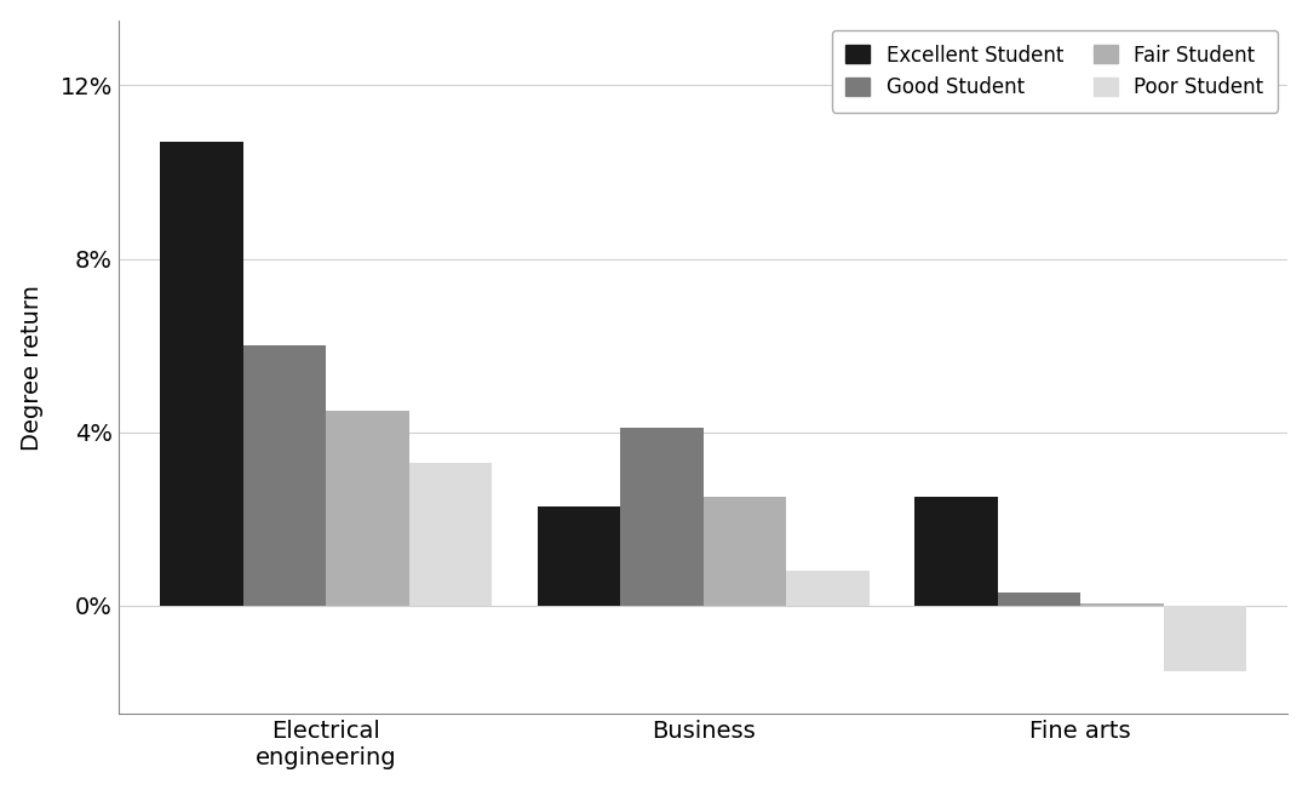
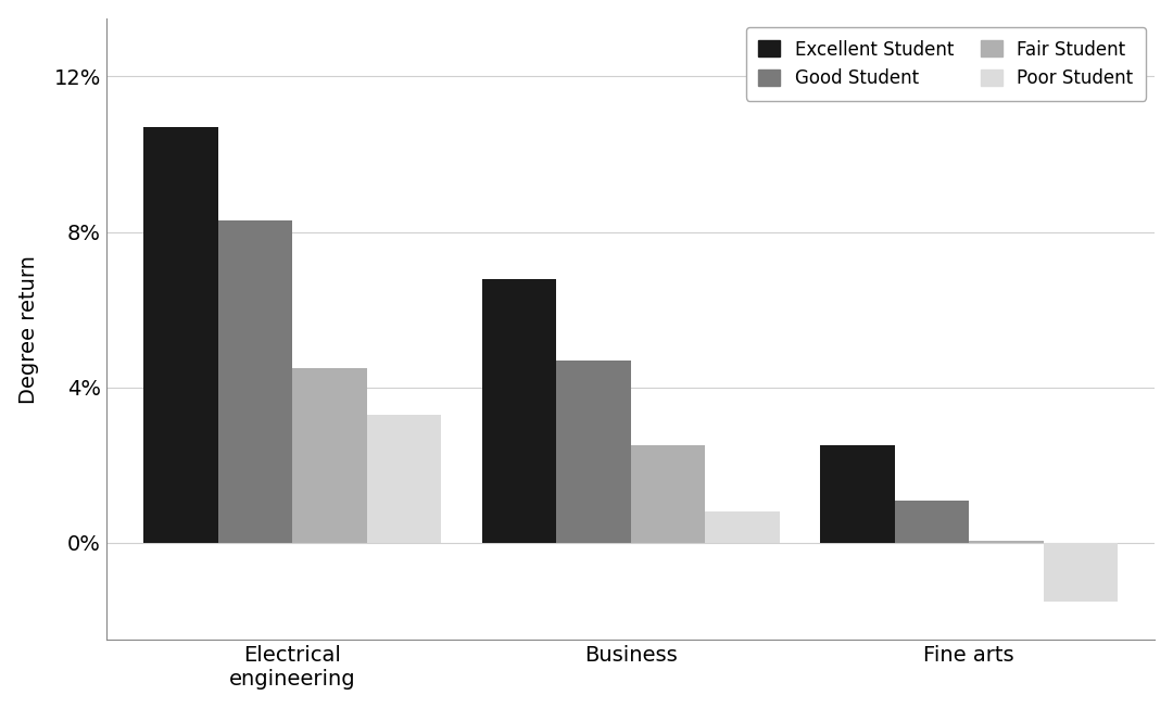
Good Student/Electrical engineering: 6.0% -> 8.3%
Excellent Student/Business: 2.3% -> 6.8%
Good Student/Business: 4.1% -> 4.7%
Good Student/Fine arts: 0.3% -> 1.1%
